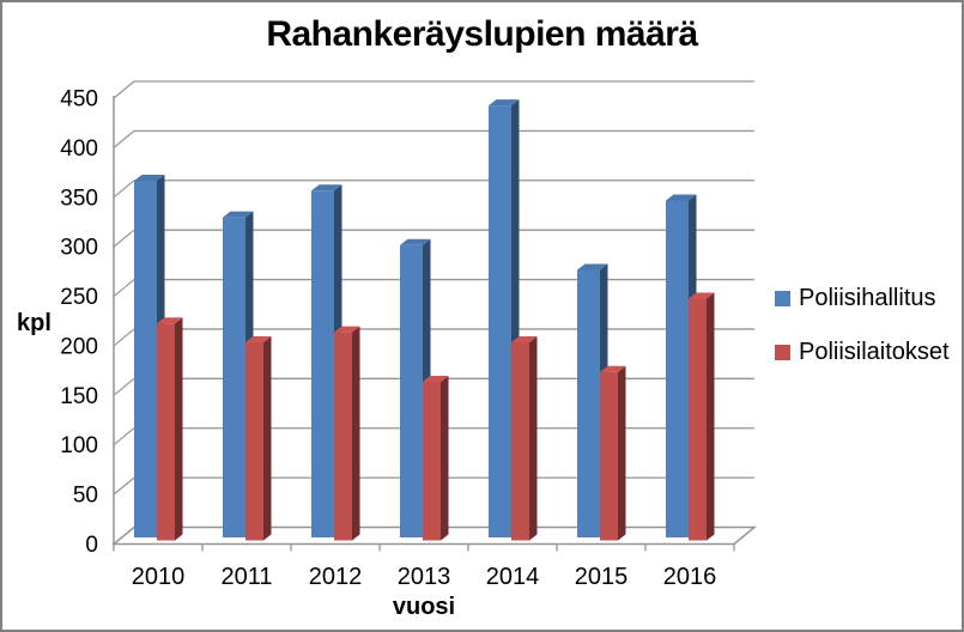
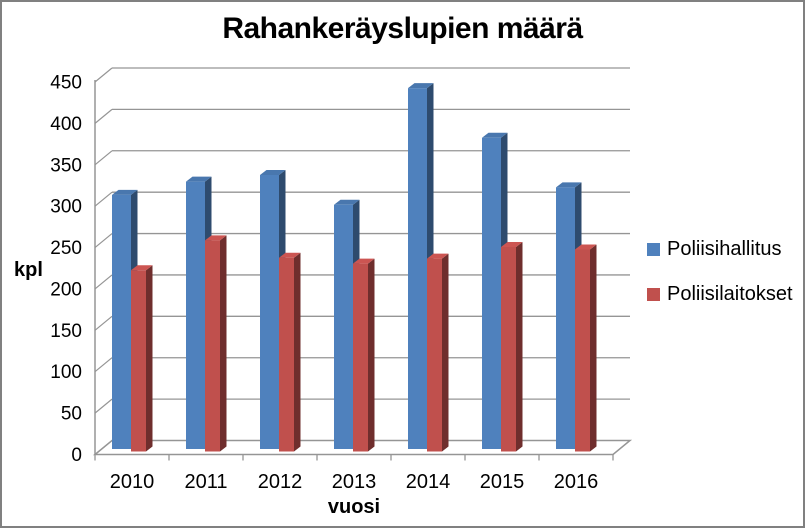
Poliisihallitus/2010: 360 -> 310
Poliisilaitokset/2011: 200 -> 260
Poliisihallitus/2012: 350 -> 330
Poliisilaitokset/2012: 210 -> 230
Poliisilaitokset/2013: 160 -> 230
Poliisilaitokset/2014: 200 -> 230
Poliisihallitus/2015: 270 -> 380
Poliisilaitokset/2015: 170 -> 250
Poliisihallitus/2016: 340 -> 320
